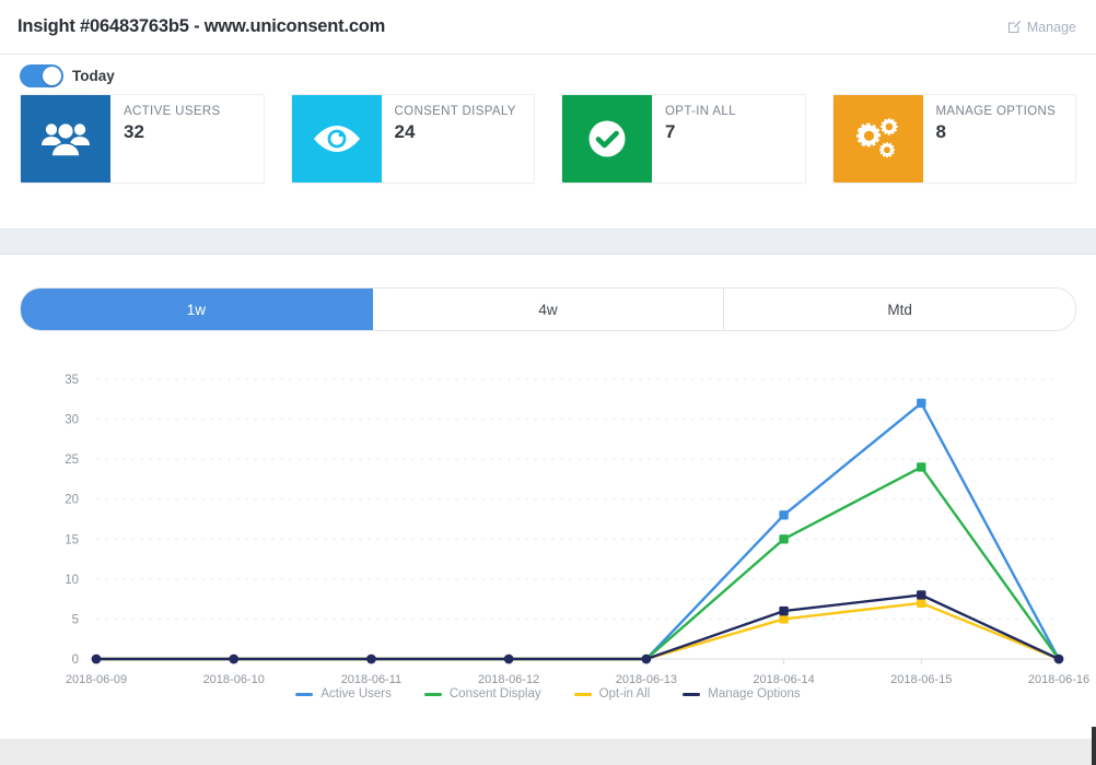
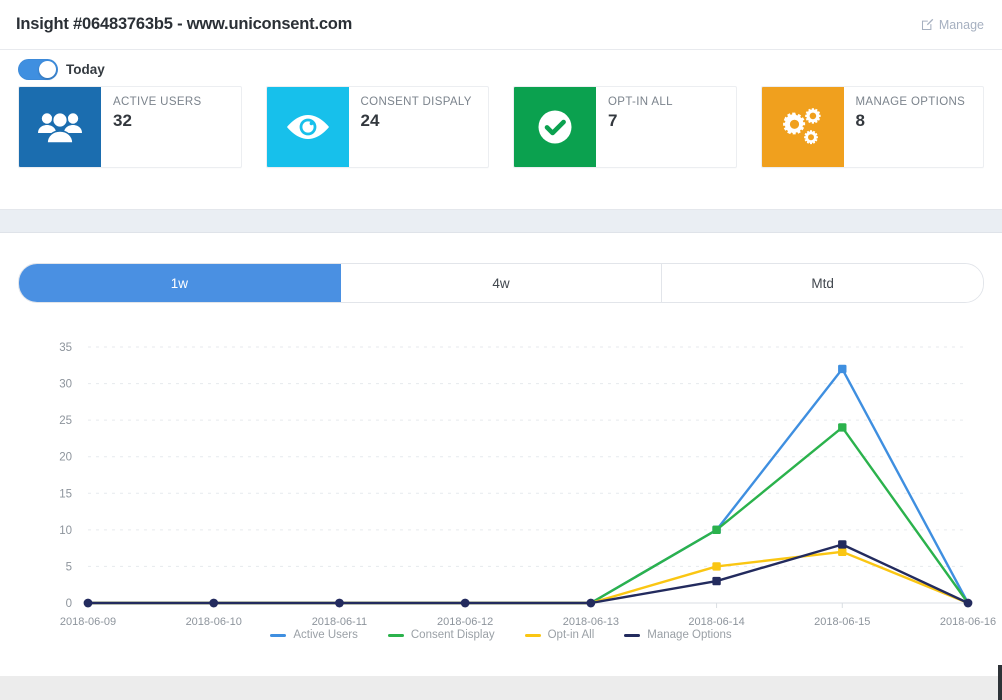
Active Users/2018-06-14: 18 -> 10
Consent Display/2018-06-14: 15 -> 10
Manage Options/2018-06-14: 6 -> 3
